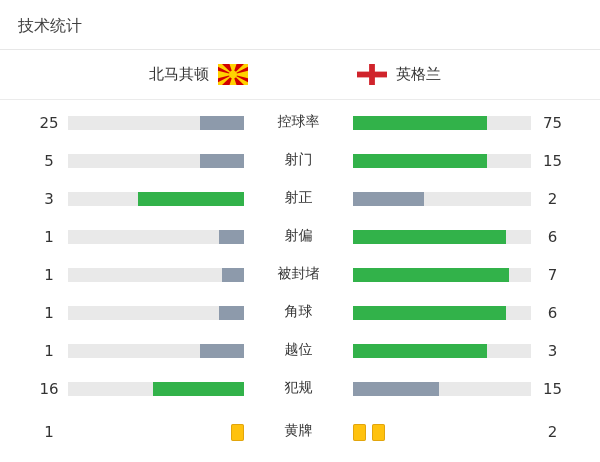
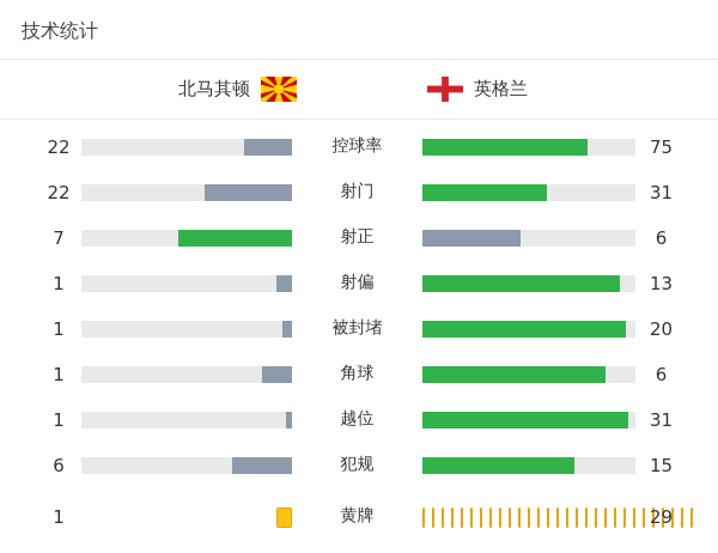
北马其顿/控球率: 25 -> 22
北马其顿/射门: 5 -> 22
英格兰/射门: 15 -> 31
北马其顿/射正: 3 -> 7
英格兰/射正: 2 -> 6
英格兰/射偏: 6 -> 13
英格兰/被封堵: 7 -> 20
英格兰/越位: 3 -> 31
北马其顿/犯规: 16 -> 6
英格兰/黄牌: 2 -> 29
